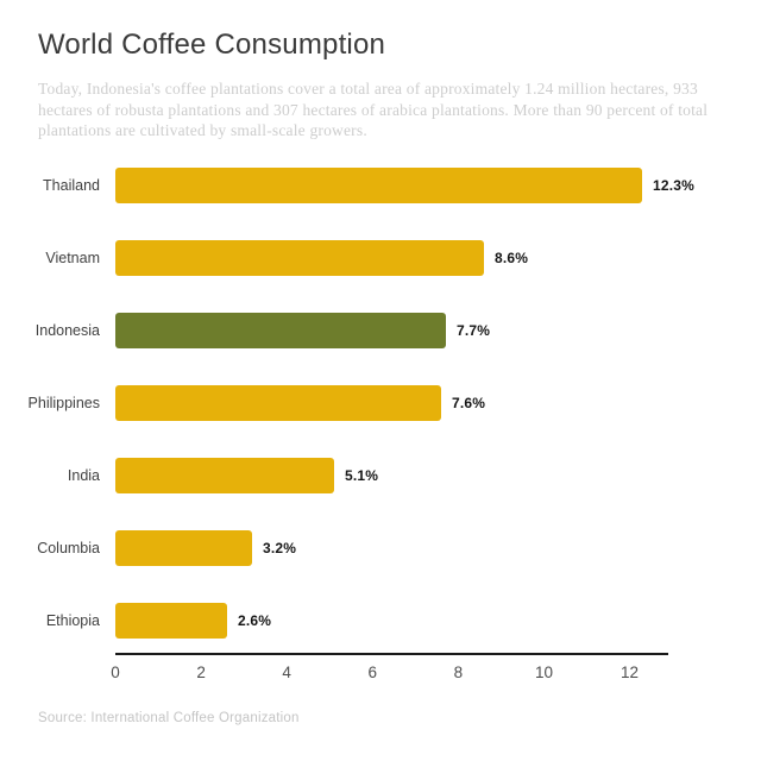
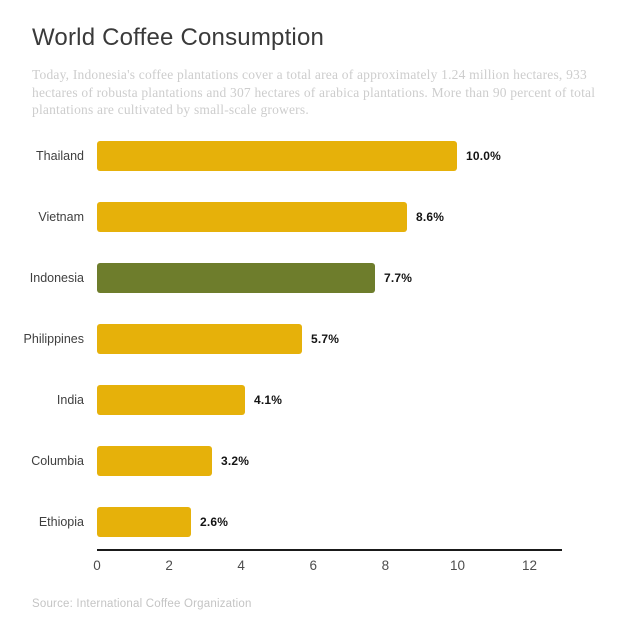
Thailand: 12.3% -> 10.0%
Philippines: 7.6% -> 5.7%
India: 5.1% -> 4.1%
